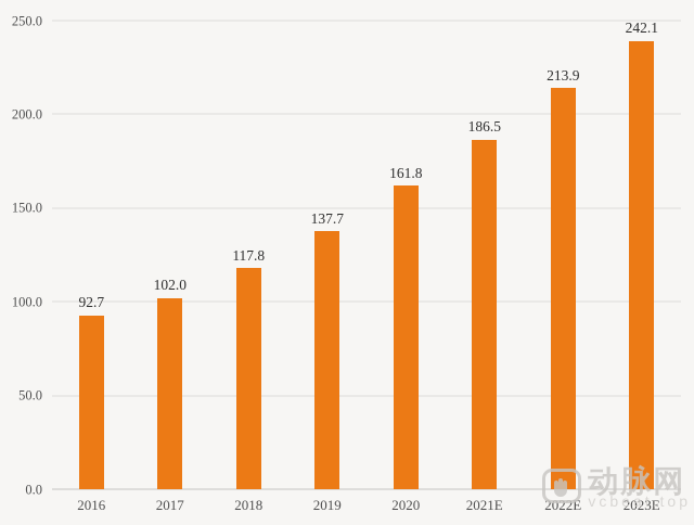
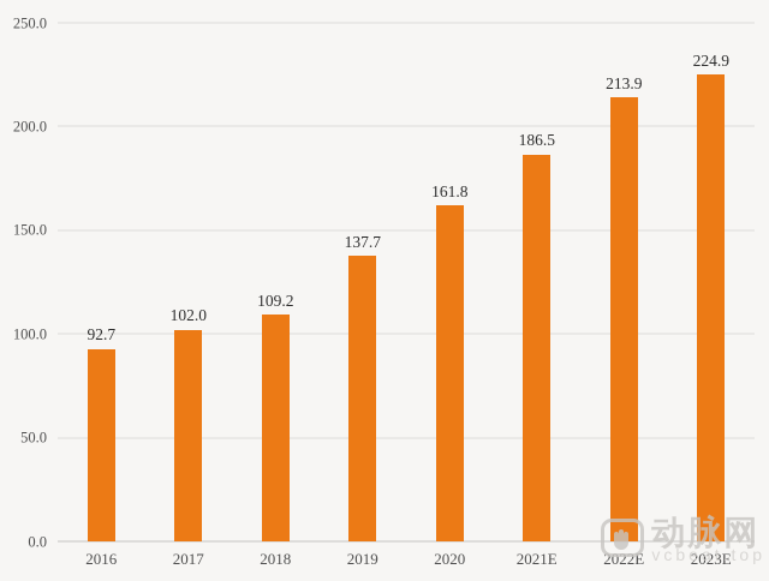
2018: 117.8 -> 109.2
2023E: 242.1 -> 224.9
